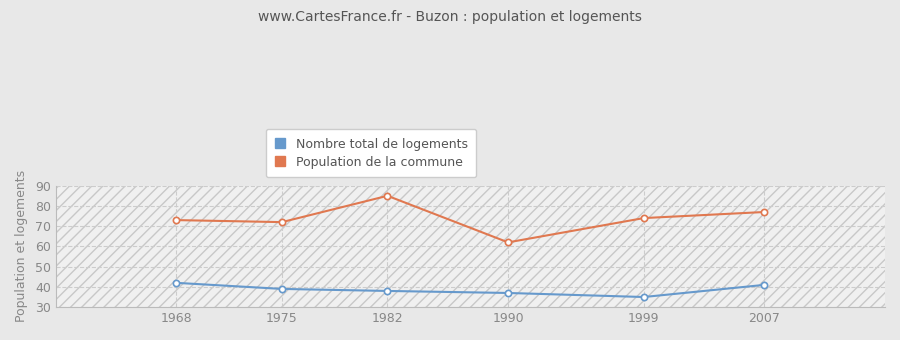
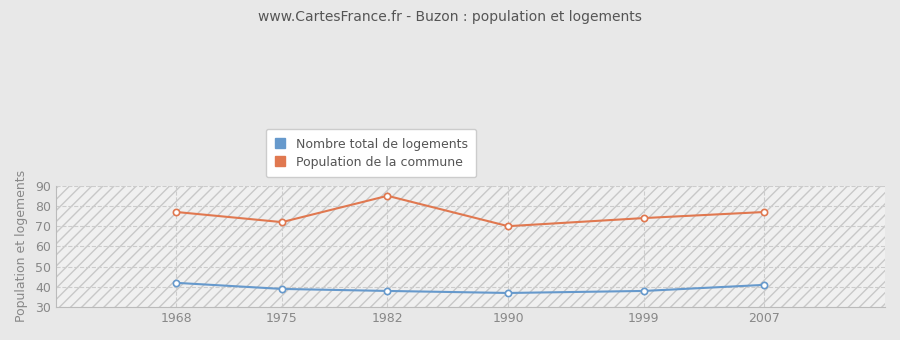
Population de la commune/1968: 73 -> 77
Population de la commune/1990: 62 -> 70
Nombre total de logements/1999: 35 -> 38
